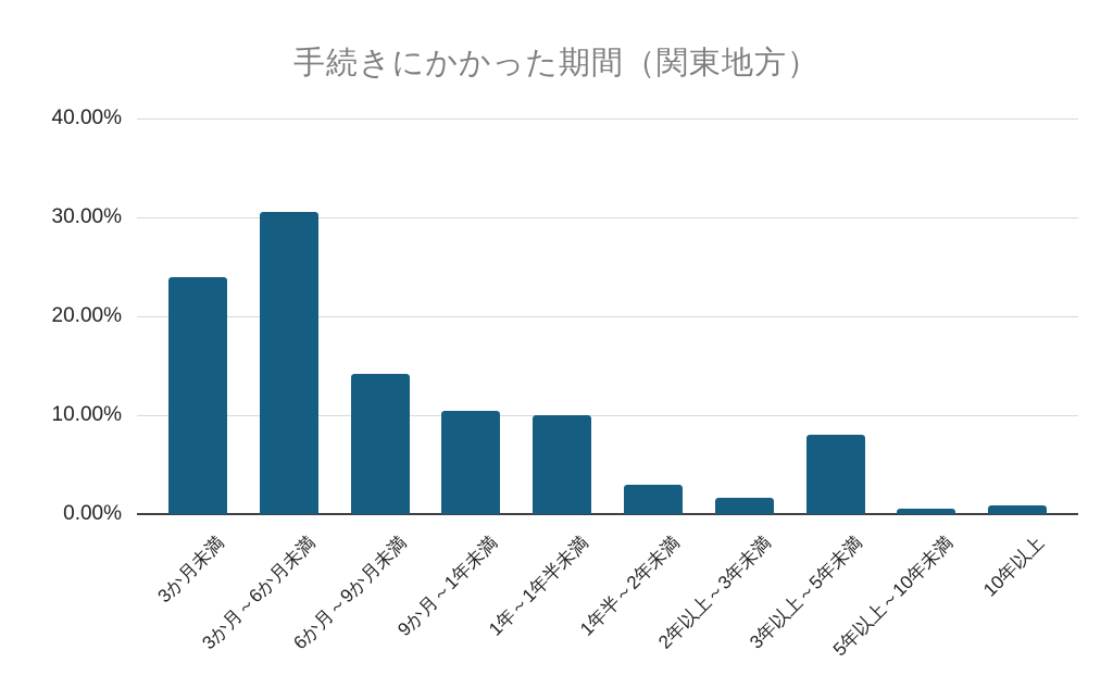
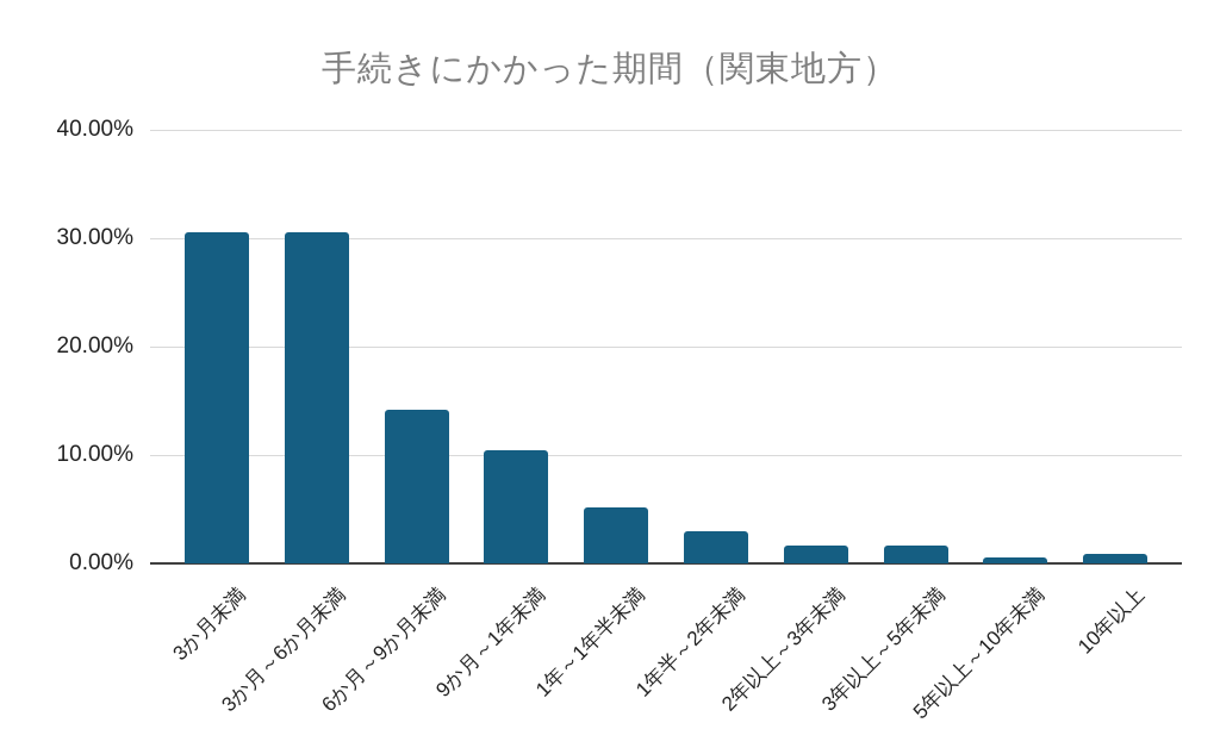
3か月未満: 24% -> 31%
1年～1年半未満: 10% -> 5%
3年以上～5年未満: 8% -> 2%
